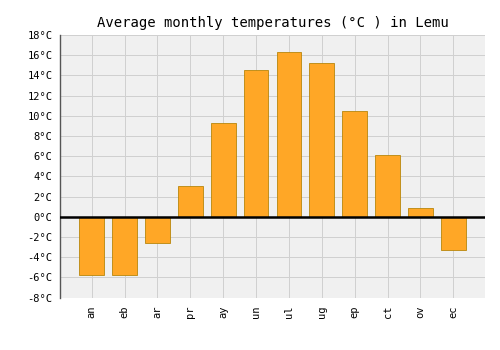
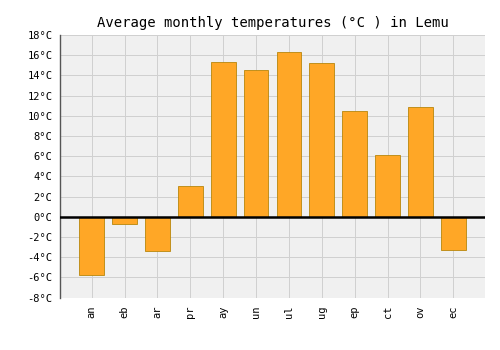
eb: -5.8°C -> -0.7°C
ar: -2.6°C -> -3.4°C
ay: 9.3°C -> 15.3°C
ov: 0.9°C -> 10.9°C
